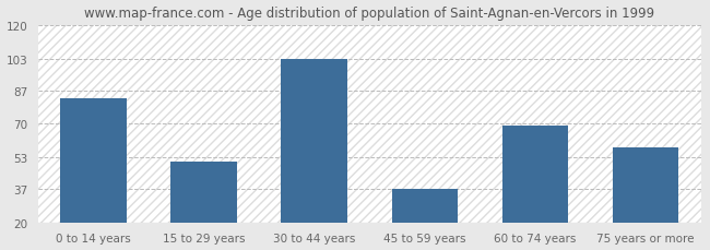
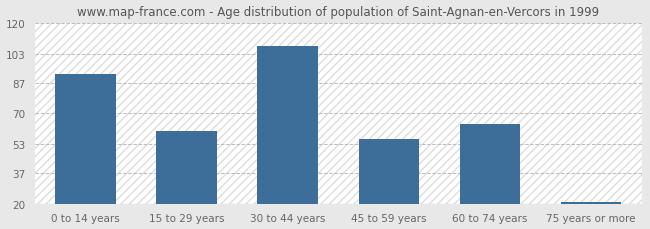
0 to 14 years: 83 -> 92
15 to 29 years: 51 -> 60
30 to 44 years: 103 -> 107
45 to 59 years: 37 -> 56
60 to 74 years: 69 -> 64
75 years or more: 58 -> 21
